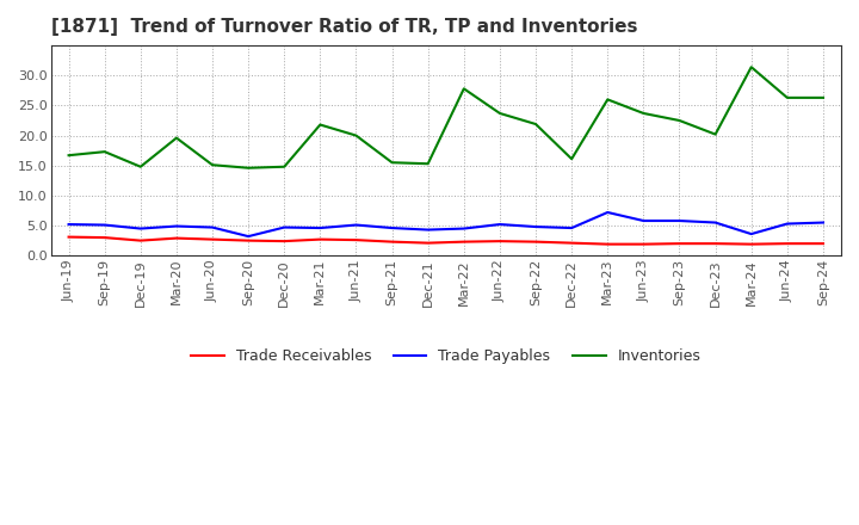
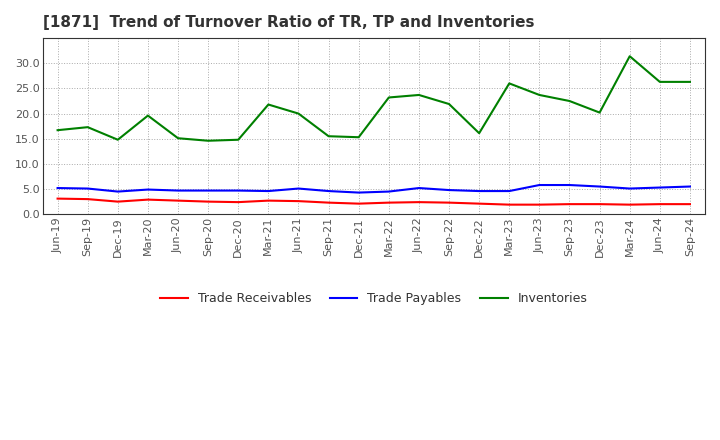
Trade Payables/Sep-20: 3.2 -> 4.7
Inventories/Mar-22: 27.8 -> 23.2
Trade Payables/Mar-23: 7.2 -> 4.6
Trade Payables/Mar-24: 3.6 -> 5.1
